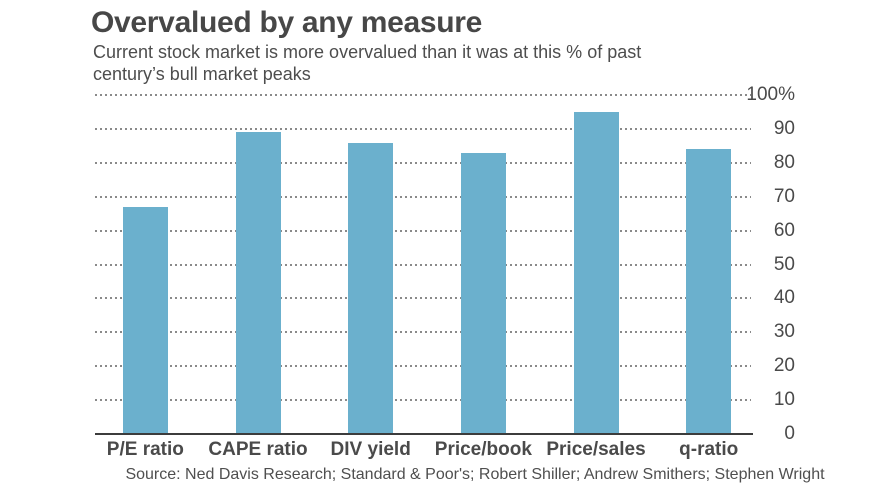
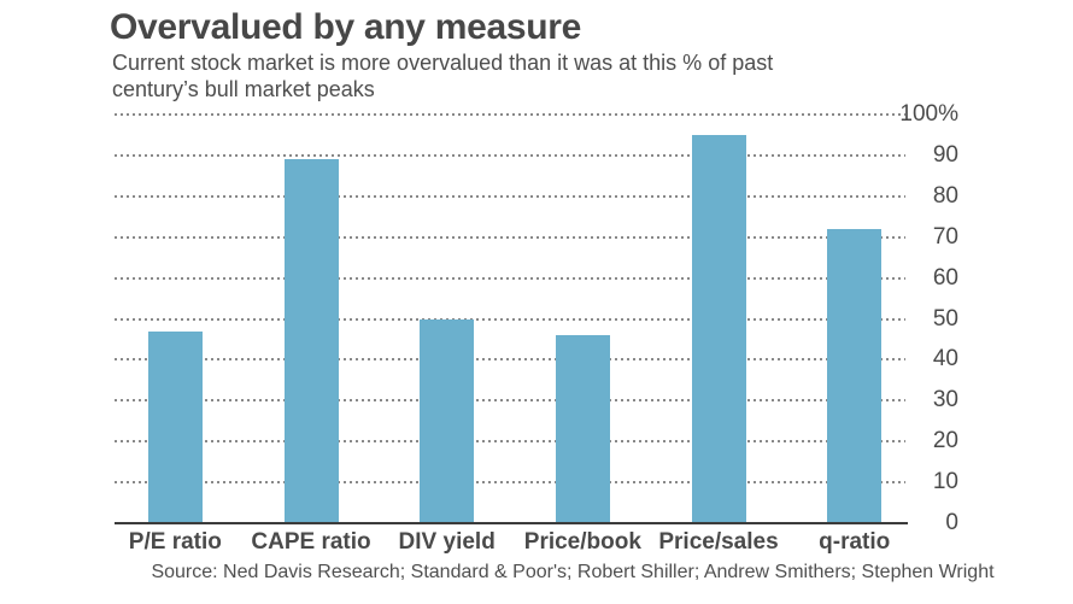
P/E ratio: 67% -> 47%
DIV yield: 86% -> 50%
Price/book: 83% -> 46%
q-ratio: 84% -> 72%
